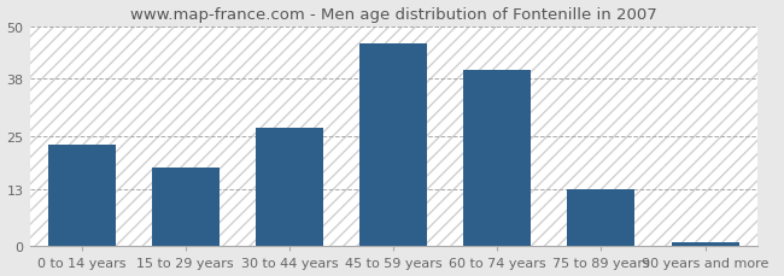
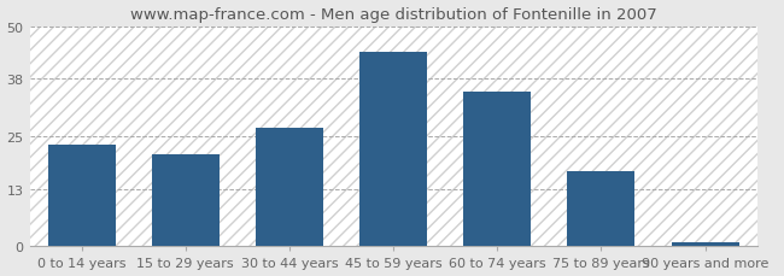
15 to 29 years: 18 -> 21
45 to 59 years: 46 -> 44
60 to 74 years: 40 -> 35
75 to 89 years: 13 -> 17
